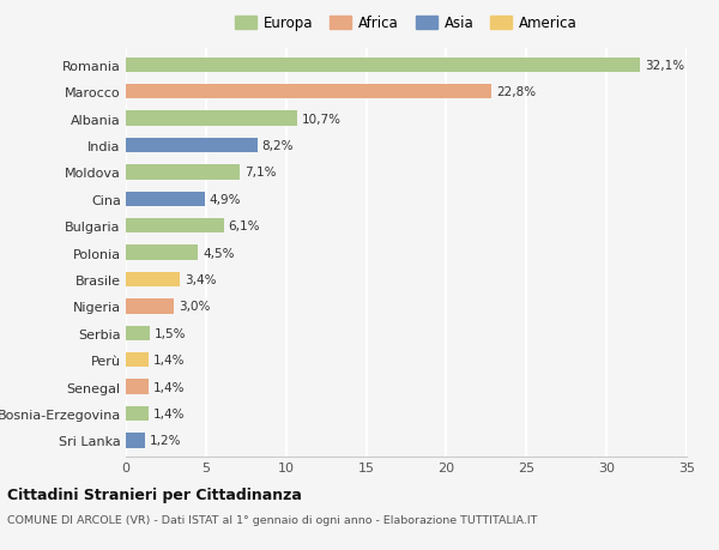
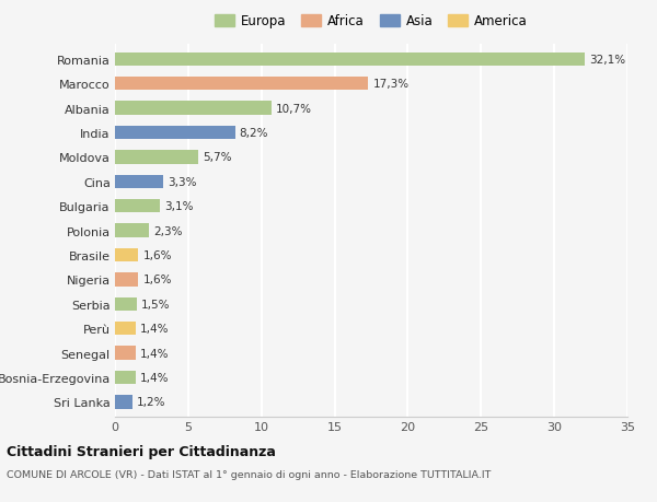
Marocco: 22,8% -> 17,3%
Moldova: 7,1% -> 5,7%
Cina: 4,9% -> 3,3%
Bulgaria: 6,1% -> 3,1%
Polonia: 4,5% -> 2,3%
Brasile: 3,4% -> 1,6%
Nigeria: 3,0% -> 1,6%
